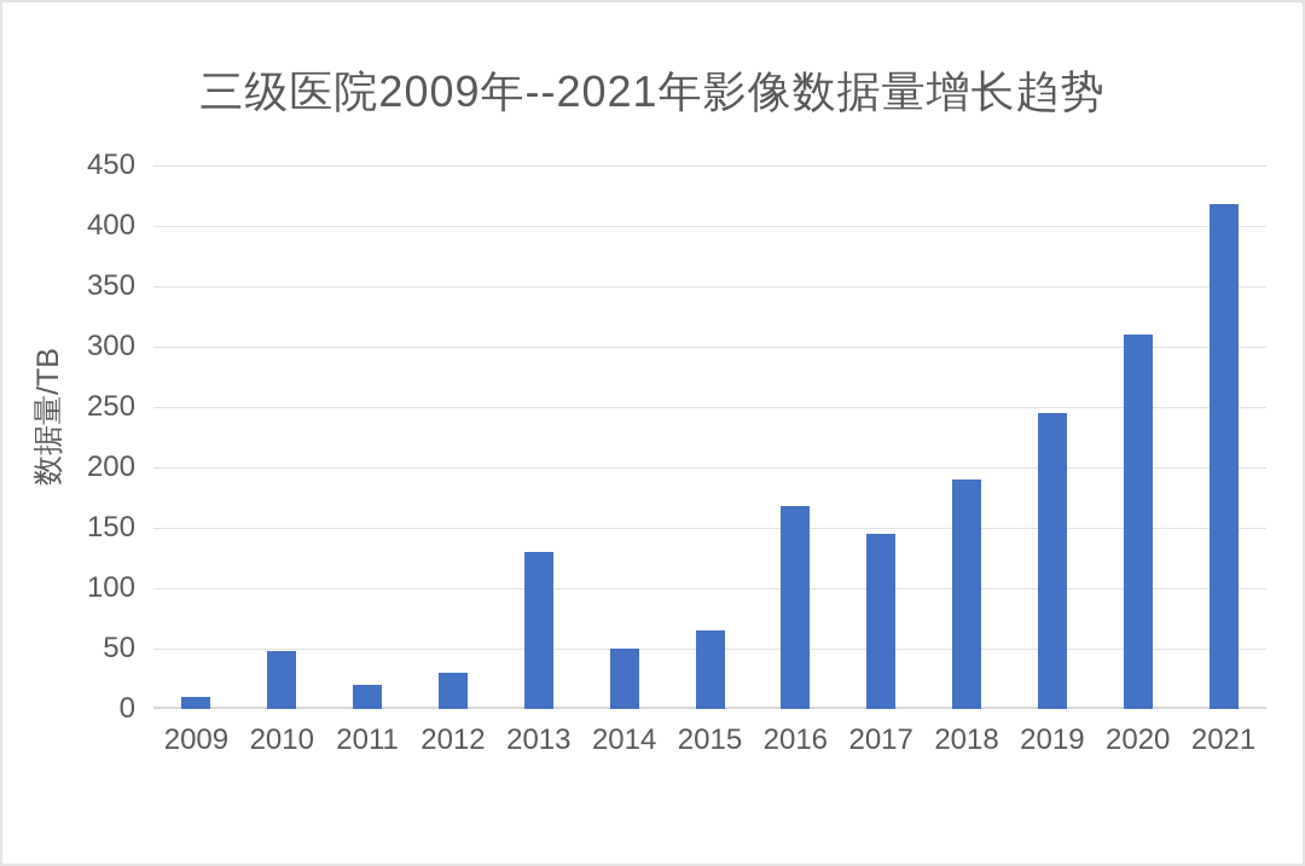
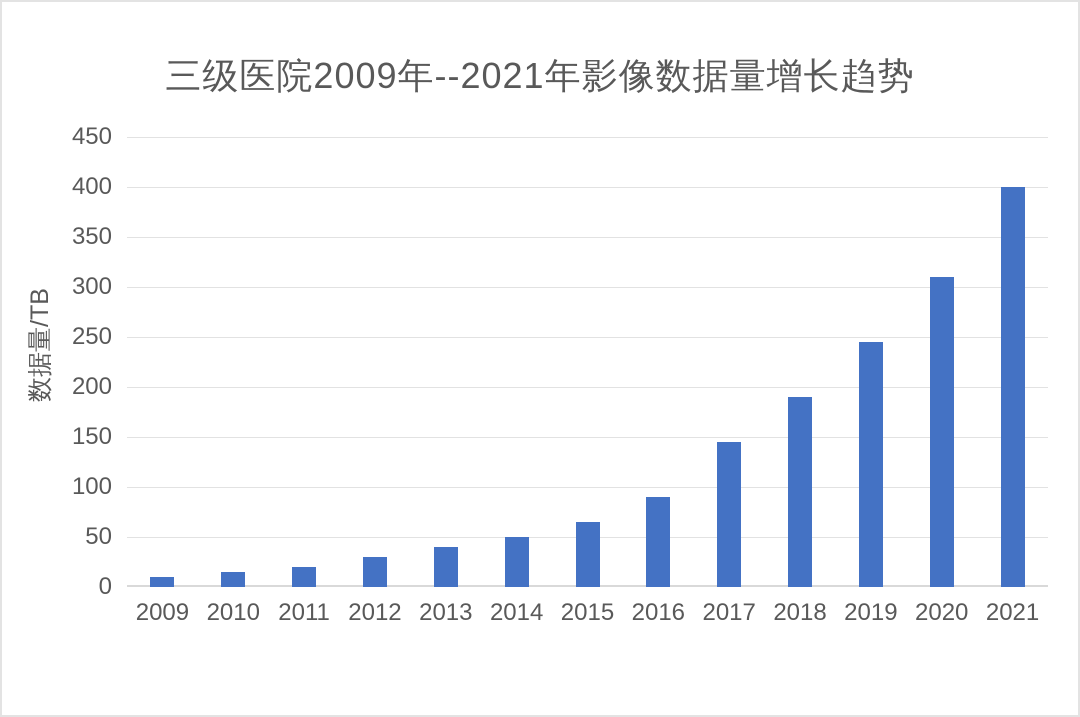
2010: 48 -> 15
2013: 130 -> 40
2016: 168 -> 90
2021: 418 -> 400
